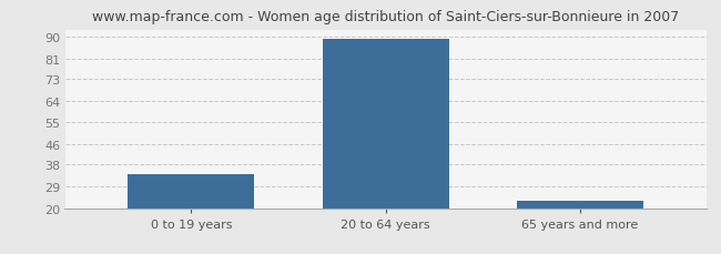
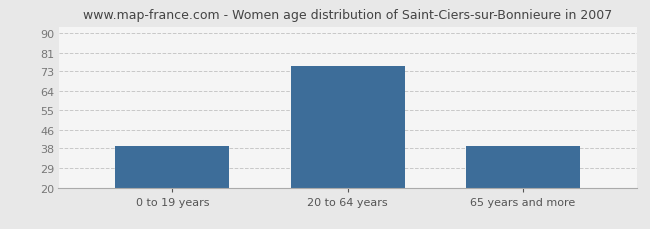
0 to 19 years: 34 -> 39
20 to 64 years: 89 -> 75
65 years and more: 23 -> 39
